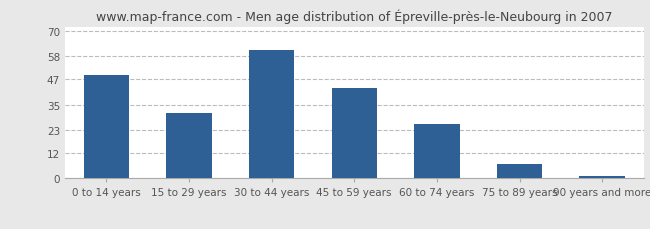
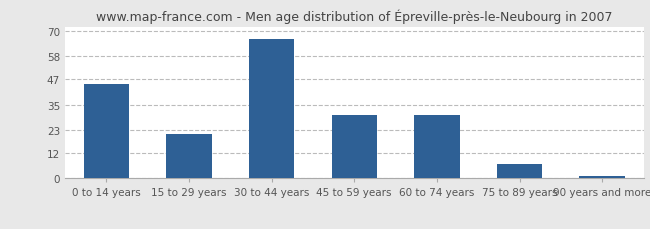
0 to 14 years: 49 -> 45
15 to 29 years: 31 -> 21
30 to 44 years: 61 -> 66
45 to 59 years: 43 -> 30
60 to 74 years: 26 -> 30
